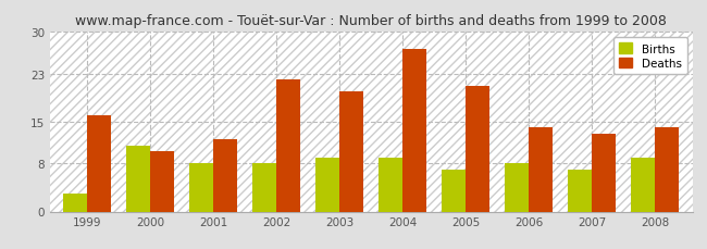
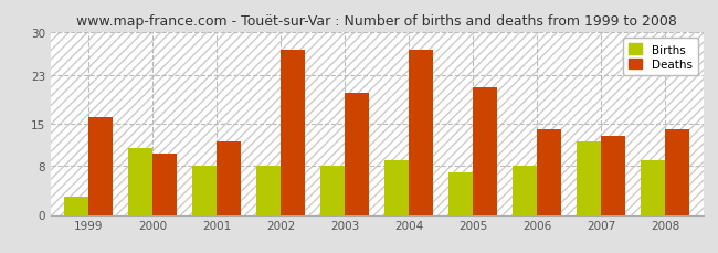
Deaths/2002: 22 -> 27
Births/2003: 9 -> 8
Births/2007: 7 -> 12
